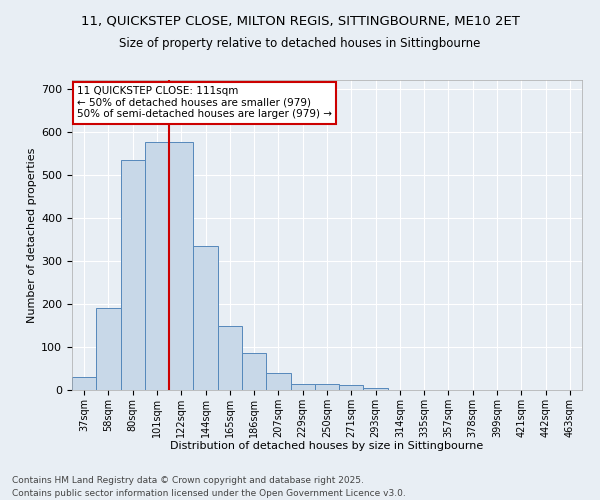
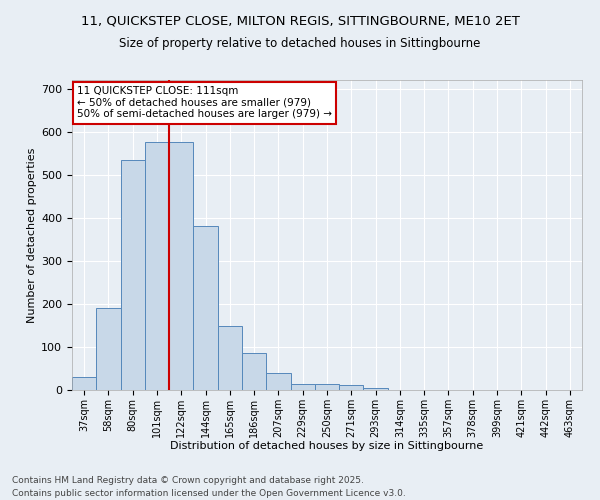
144sqm: 335 -> 380
